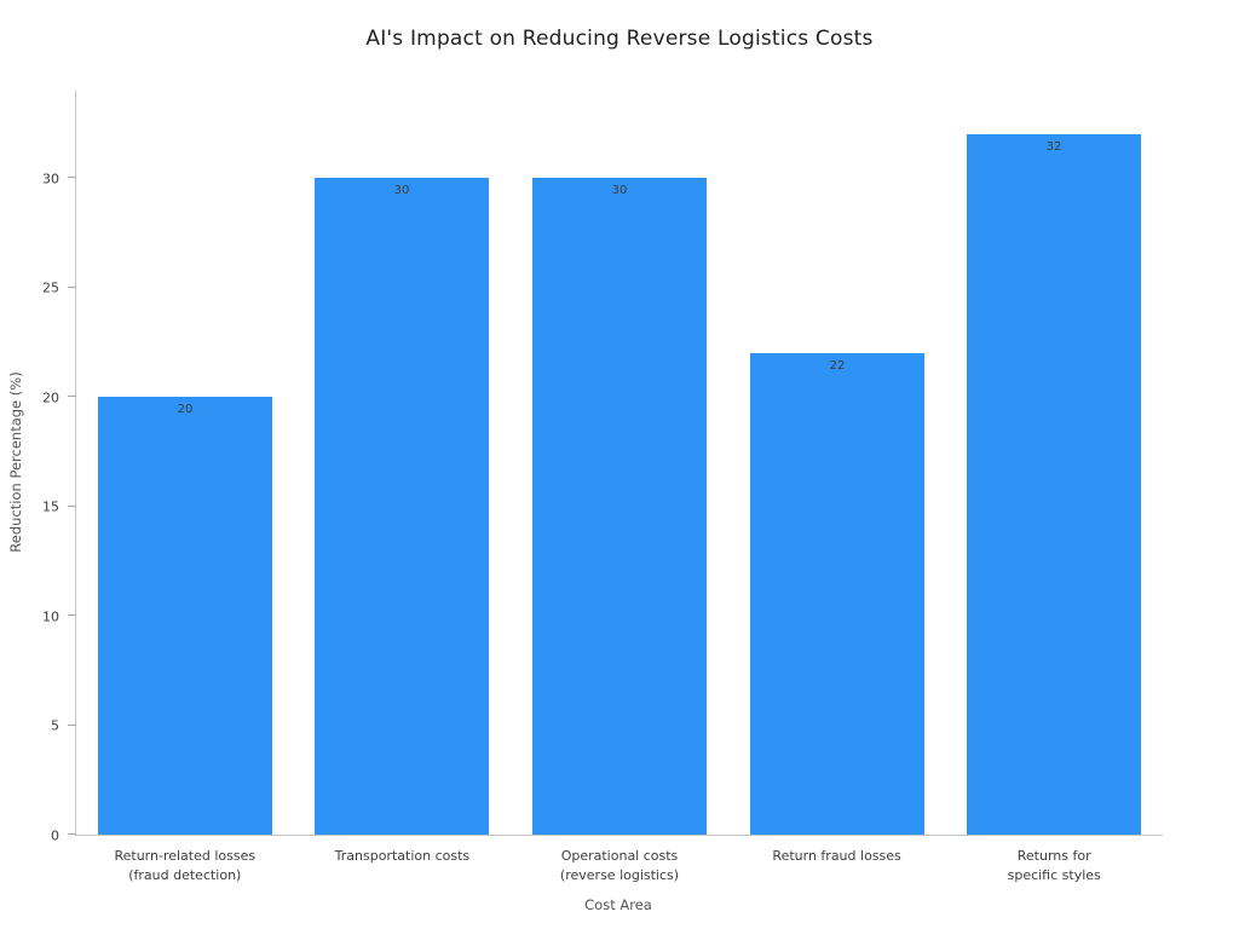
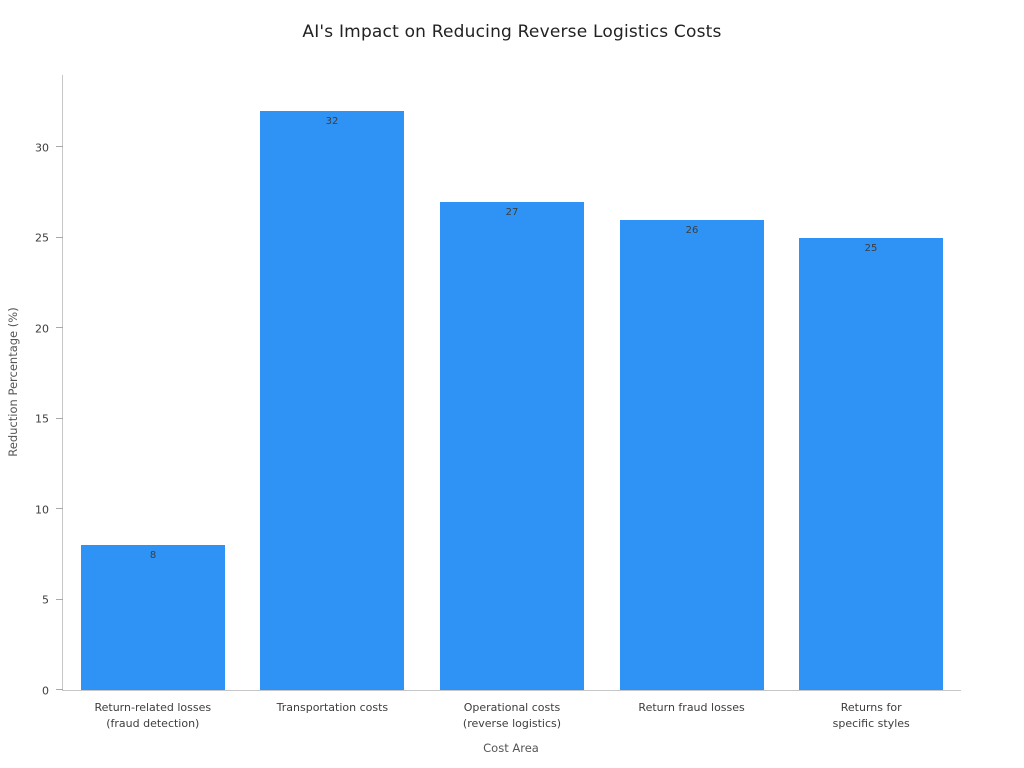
Return-related losses (fraud detection): 20 -> 8
Transportation costs: 30 -> 32
Operational costs (reverse logistics): 30 -> 27
Return fraud losses: 22 -> 26
Returns for specific styles: 32 -> 25
